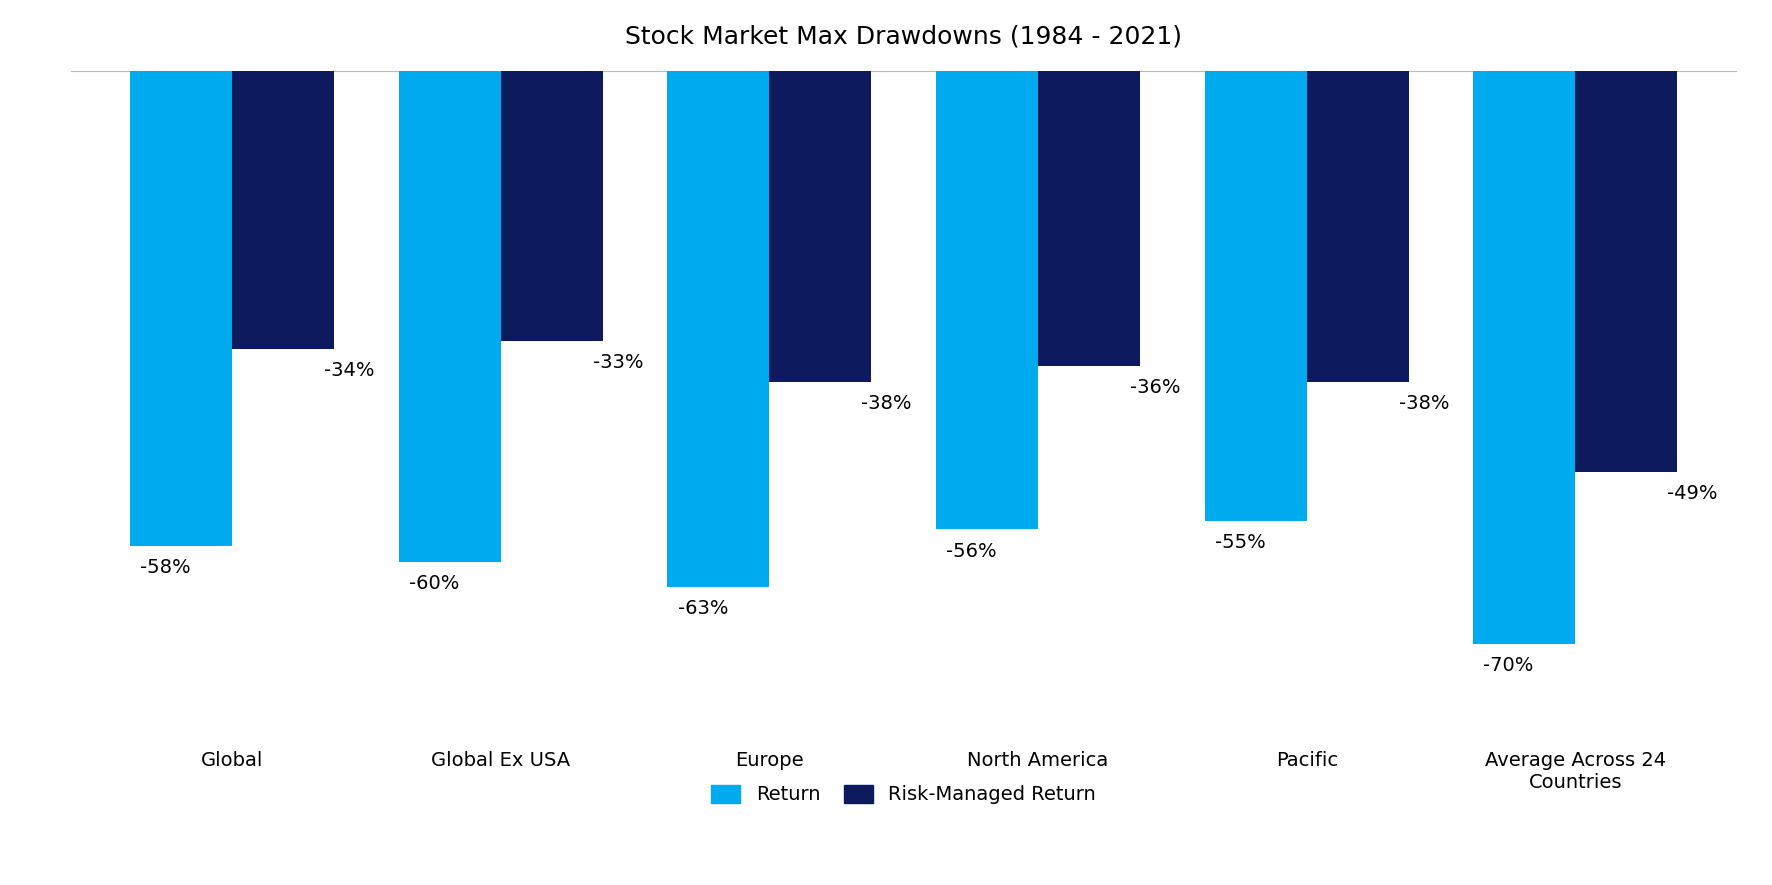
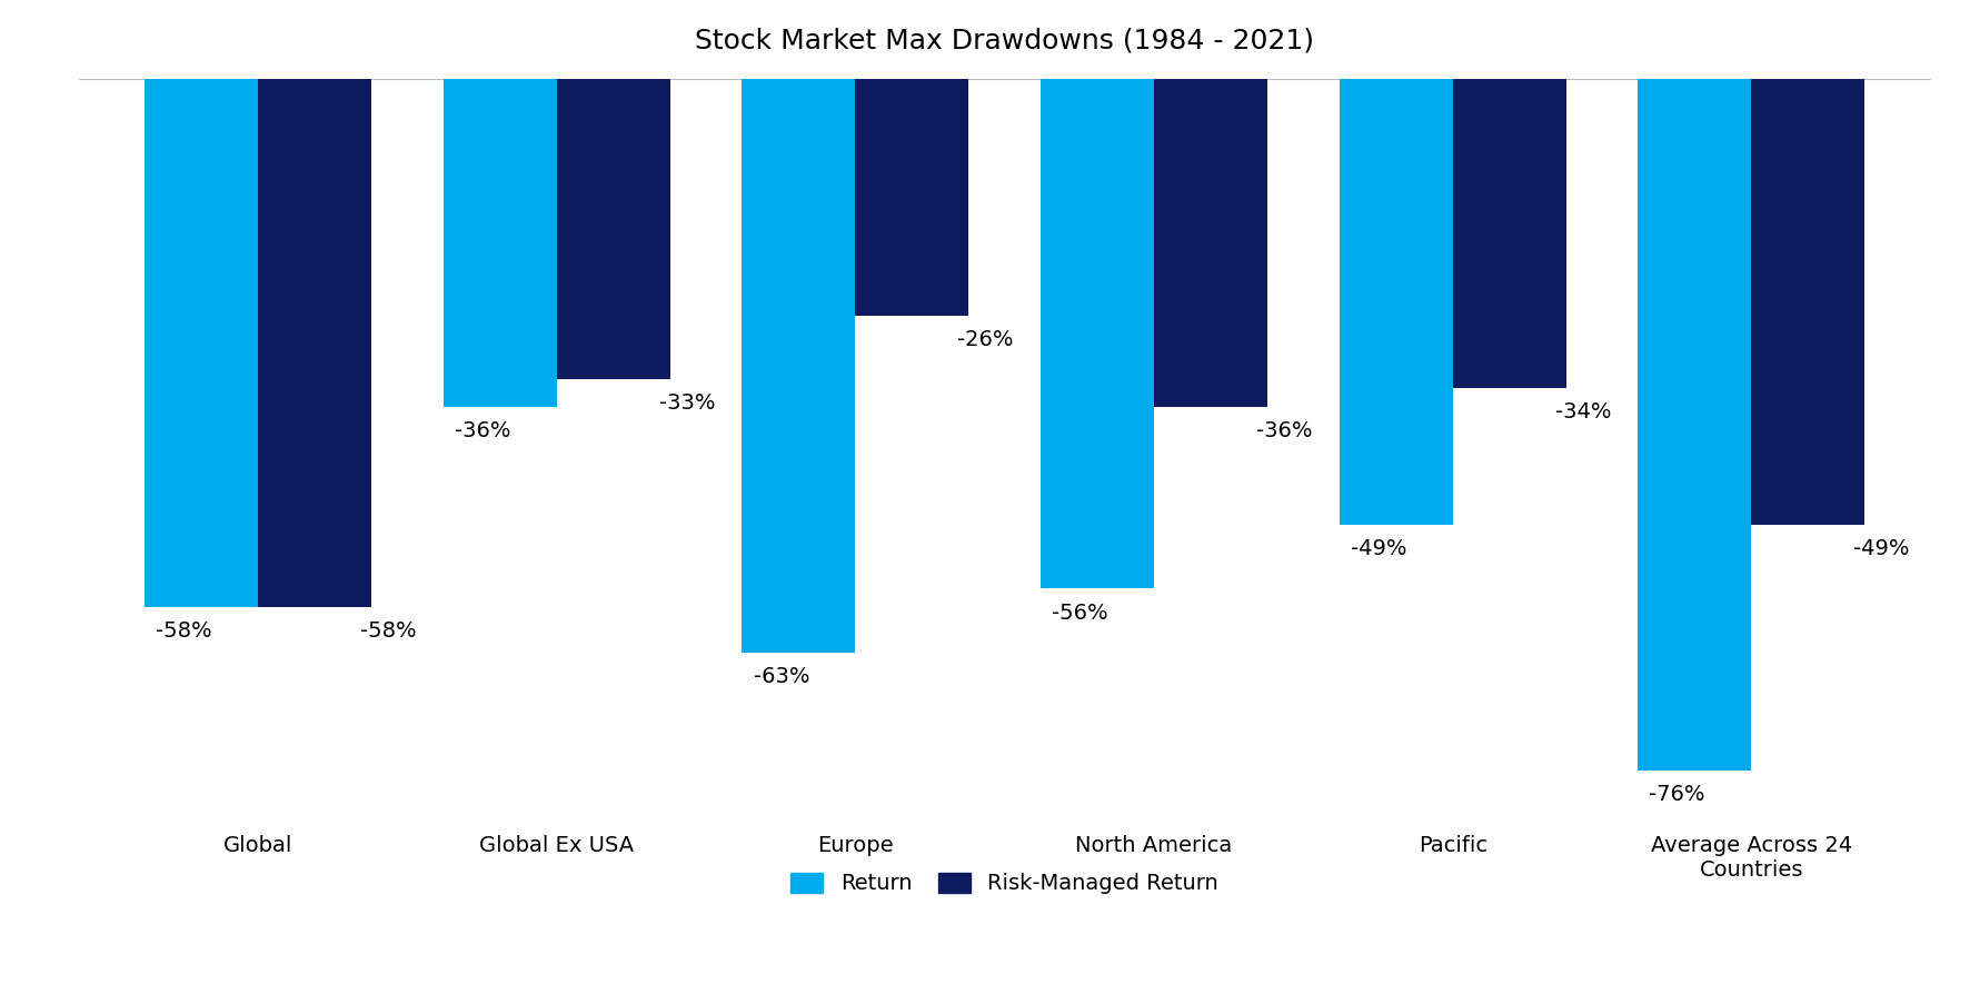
Risk-Managed Return/Global: -34% -> -58%
Return/Global Ex USA: -60% -> -36%
Risk-Managed Return/Europe: -38% -> -26%
Return/Pacific: -55% -> -49%
Risk-Managed Return/Pacific: -38% -> -34%
Return/Average Across 24 Countries: -70% -> -76%
